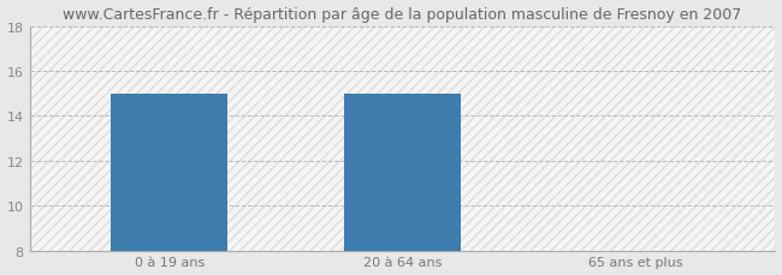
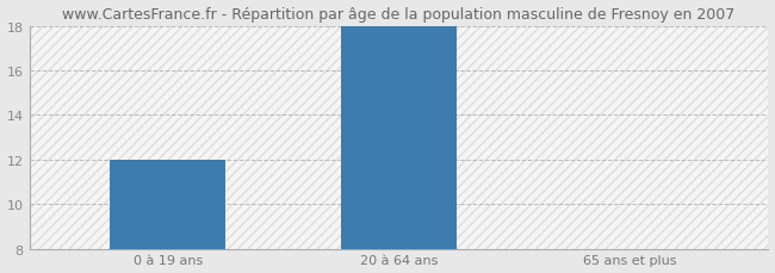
0 à 19 ans: 15 -> 12
20 à 64 ans: 15 -> 18
